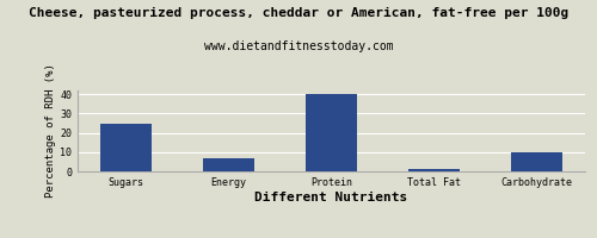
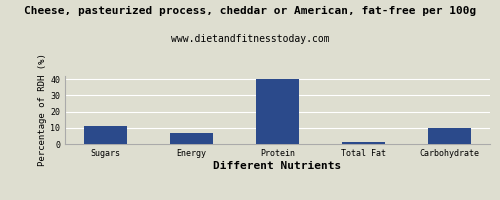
Sugars: 25 -> 11
